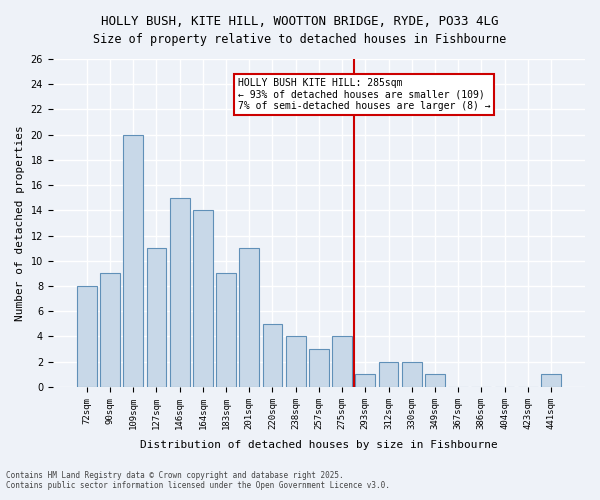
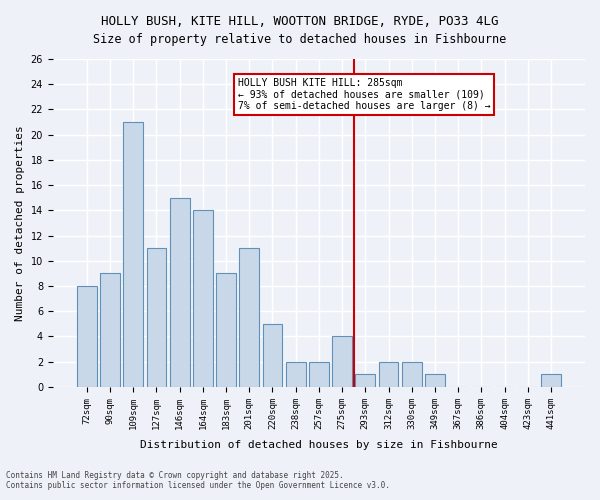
109sqm: 20 -> 21
238sqm: 4 -> 2
257sqm: 3 -> 2
